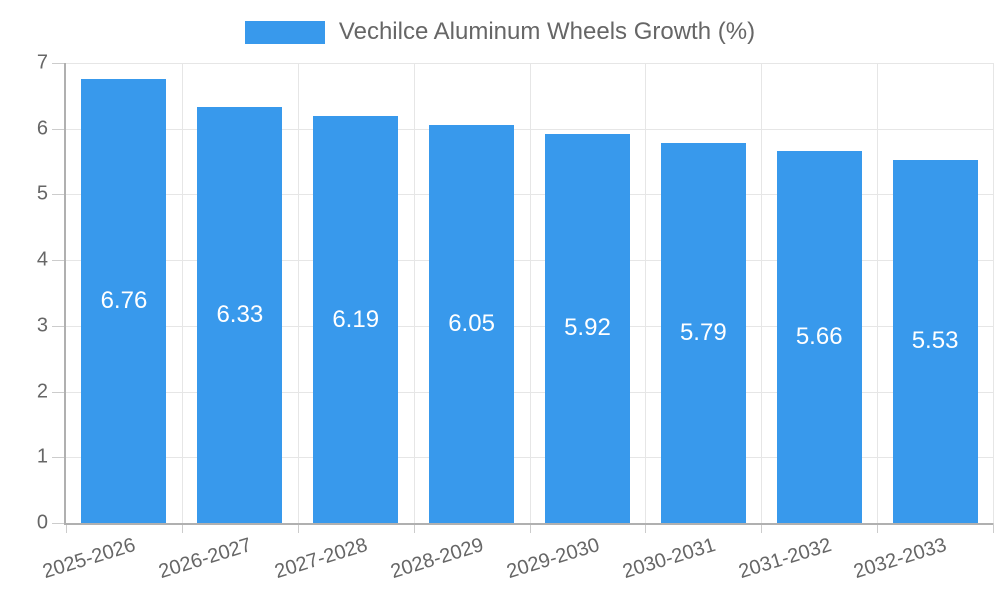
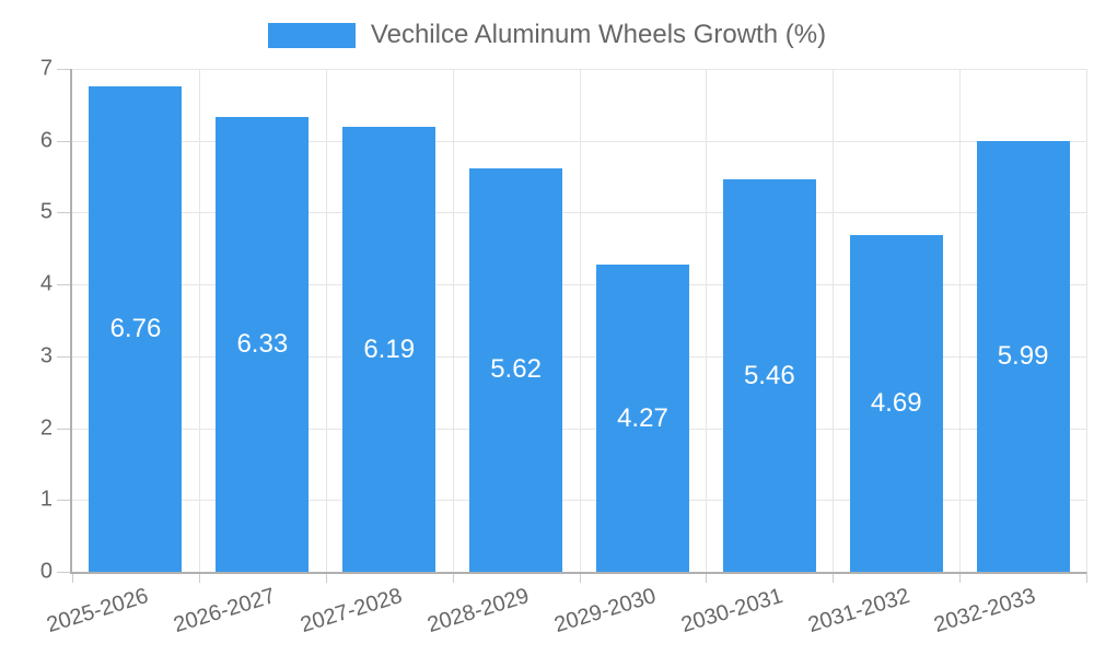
2028-2029: 6.05 -> 5.62
2029-2030: 5.92 -> 4.27
2030-2031: 5.79 -> 5.46
2031-2032: 5.66 -> 4.69
2032-2033: 5.53 -> 5.99
